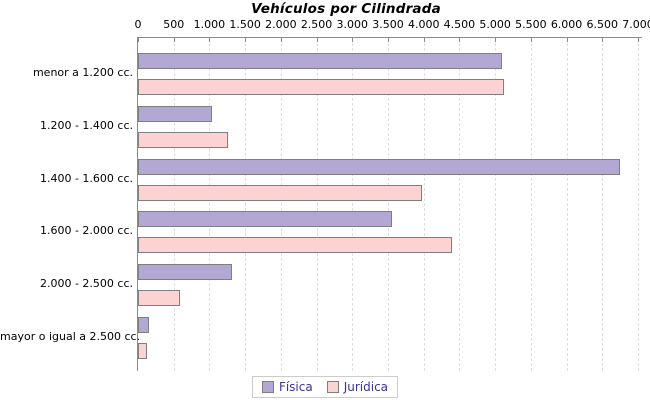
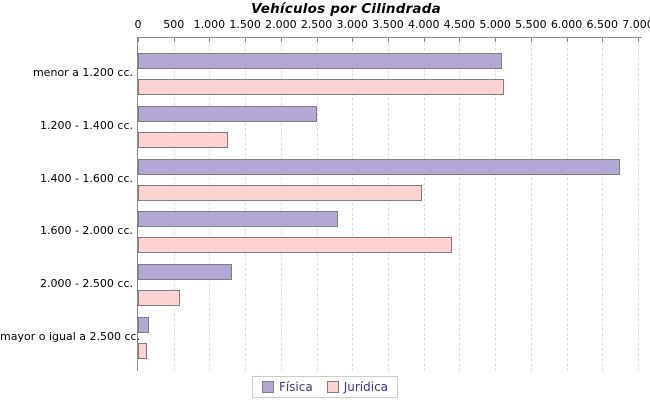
Física/1.200 - 1.400 cc.: 1000 -> 2500
Física/1.600 - 2.000 cc.: 3600 -> 2800
